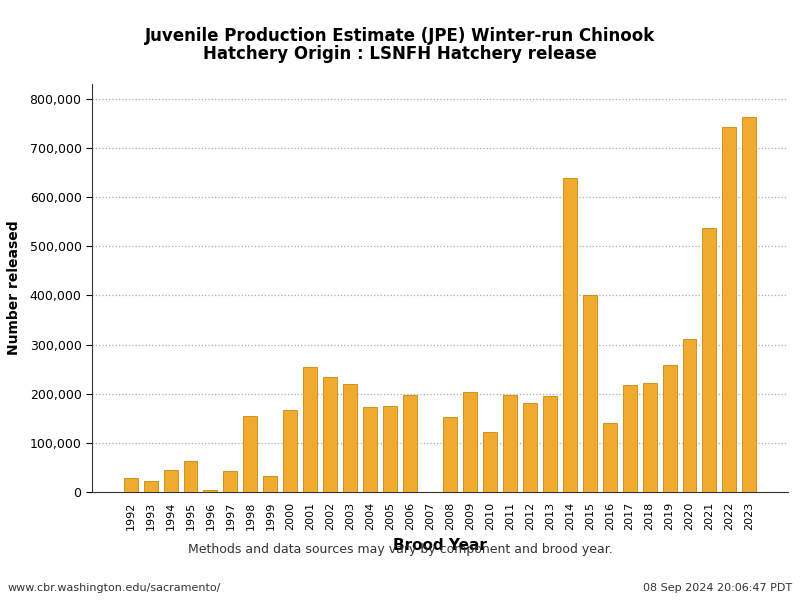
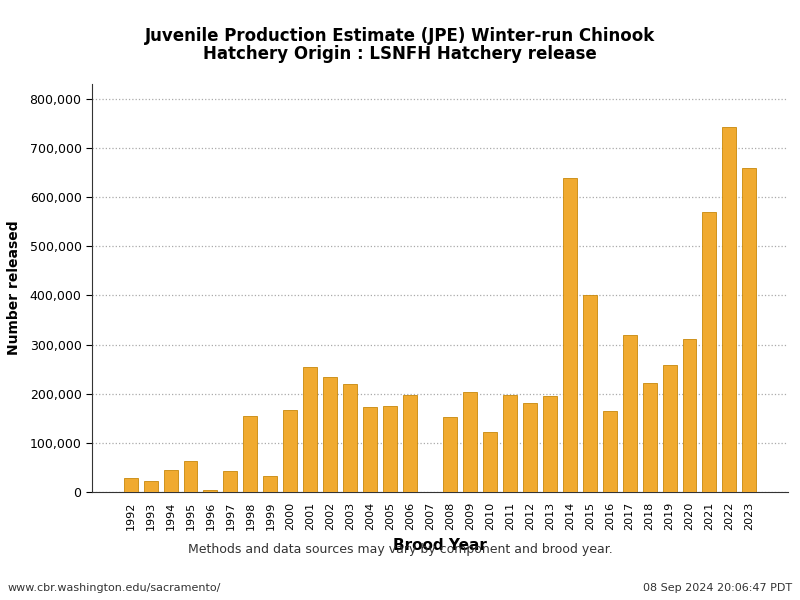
2016: 140,000 -> 165,000
2017: 218,000 -> 320,000
2021: 538,000 -> 570,000
2023: 762,000 -> 660,000
